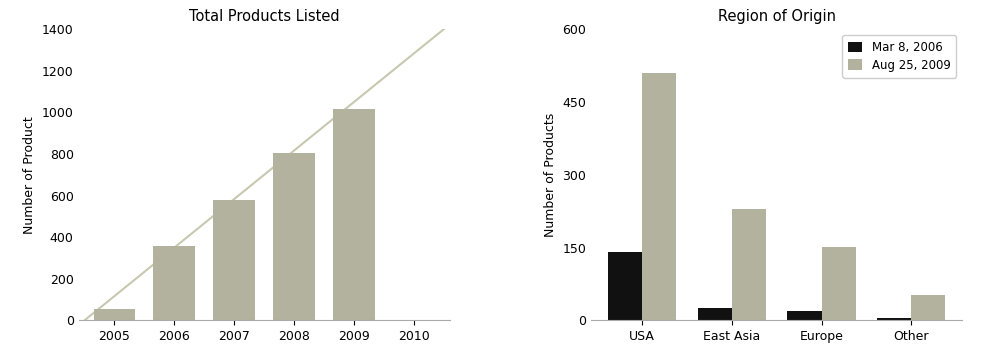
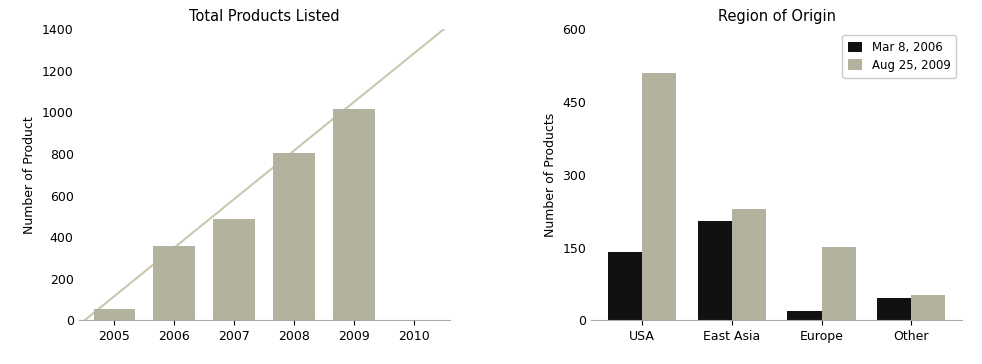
Total Products Listed/2007: 580 -> 485
Region of Origin/Mar 8, 2006/East Asia: 26 -> 205
Region of Origin/Mar 8, 2006/Other: 5 -> 45
